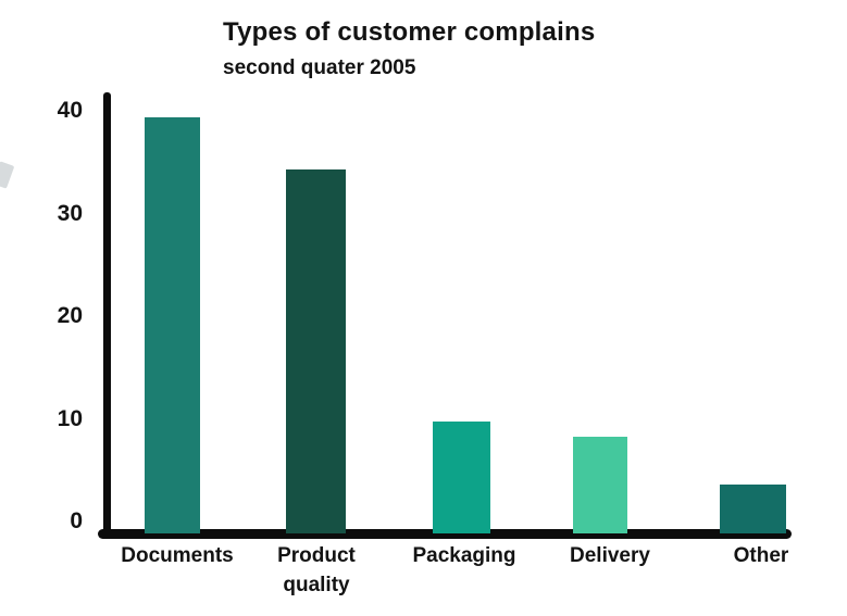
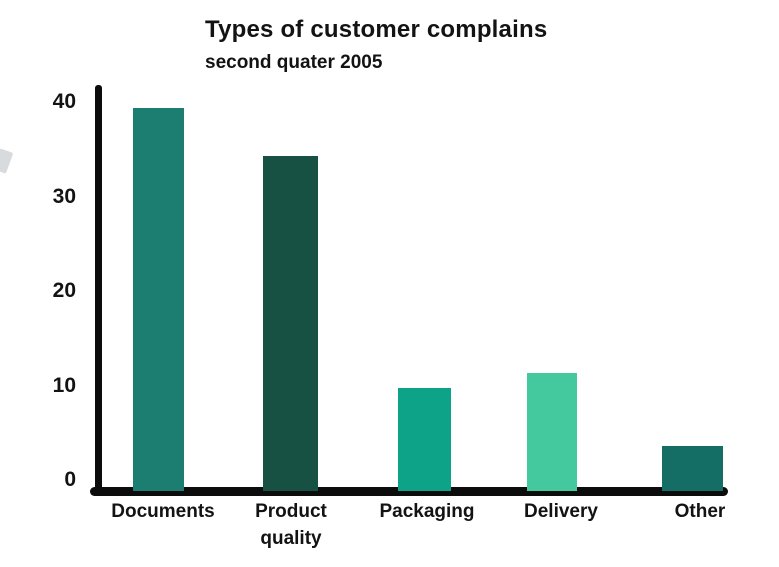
Delivery: 9 -> 12
